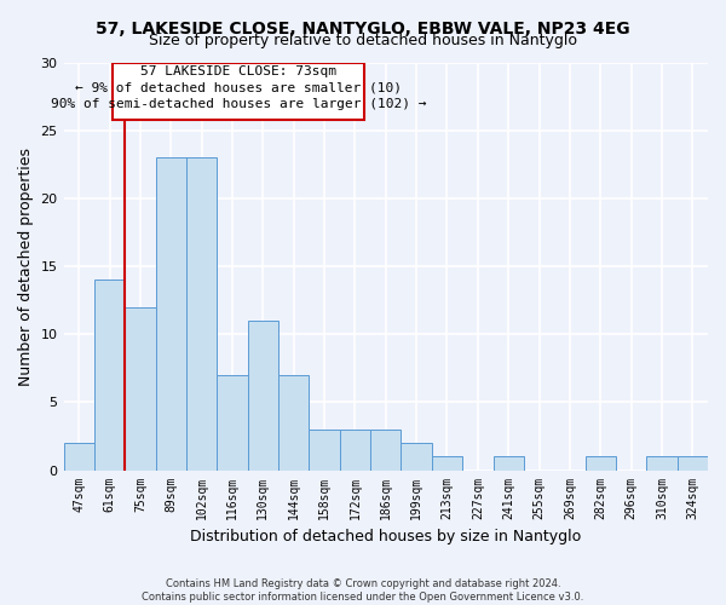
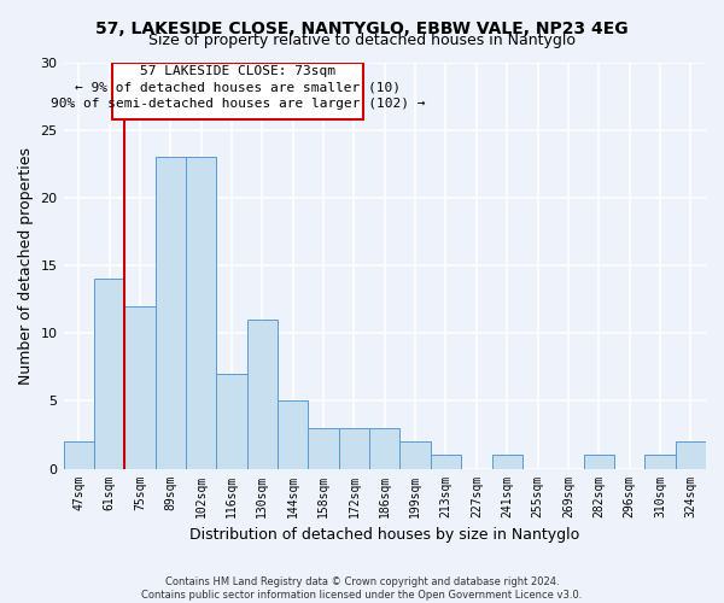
144sqm: 7 -> 5
324sqm: 1 -> 2
